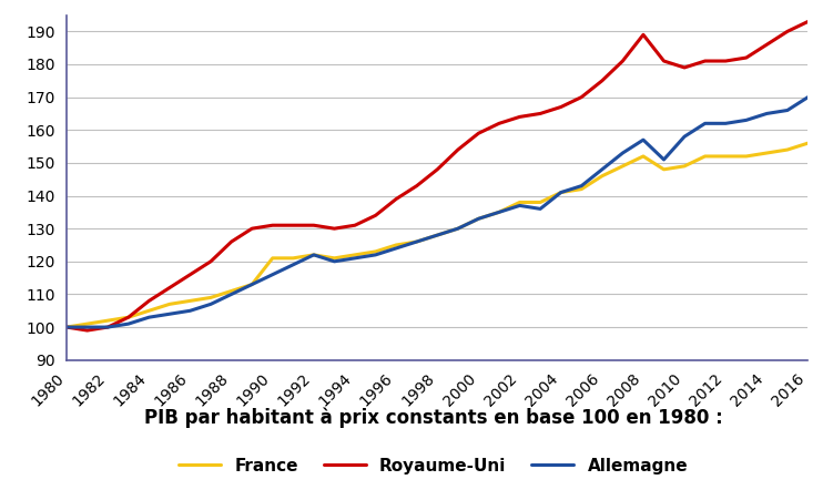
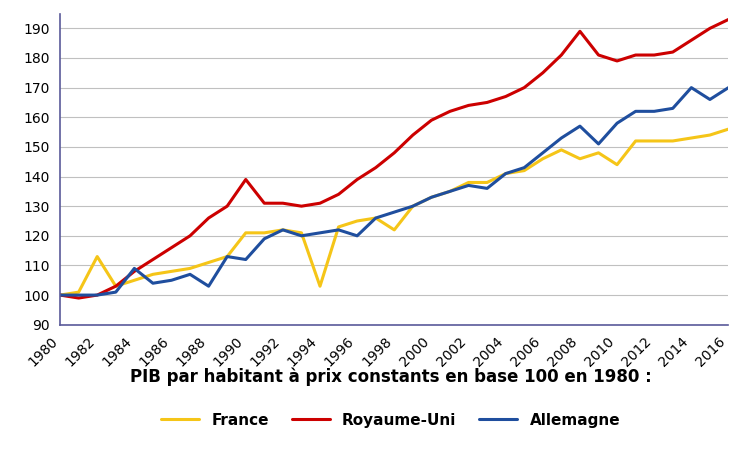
France/1982: 102 -> 113
Allemagne/1984: 103 -> 109
Allemagne/1988: 110 -> 103
Royaume-Uni/1990: 131 -> 139
Allemagne/1990: 116 -> 112
France/1994: 122 -> 103
Allemagne/1996: 124 -> 120
France/1998: 128 -> 122
France/2008: 152 -> 146
France/2010: 149 -> 144
Allemagne/2014: 165 -> 170
